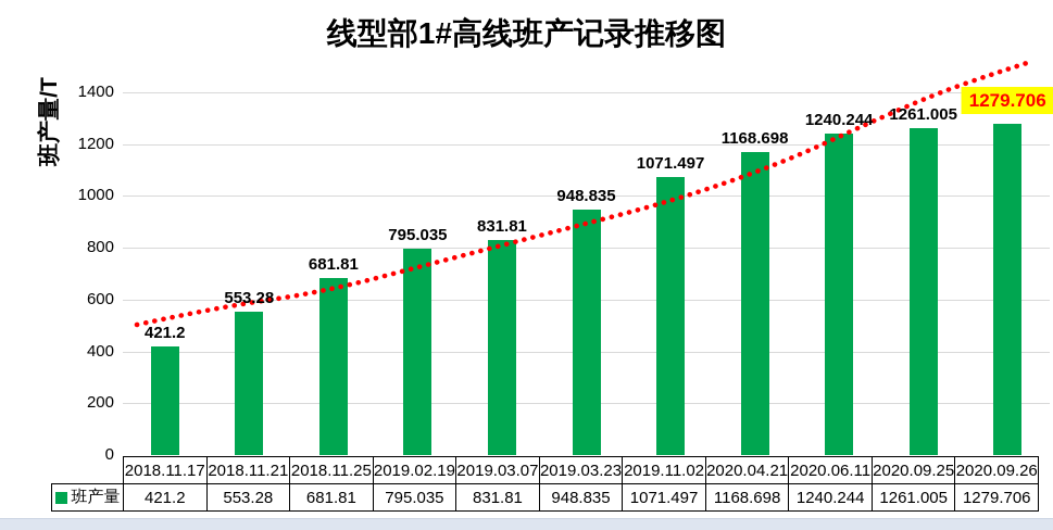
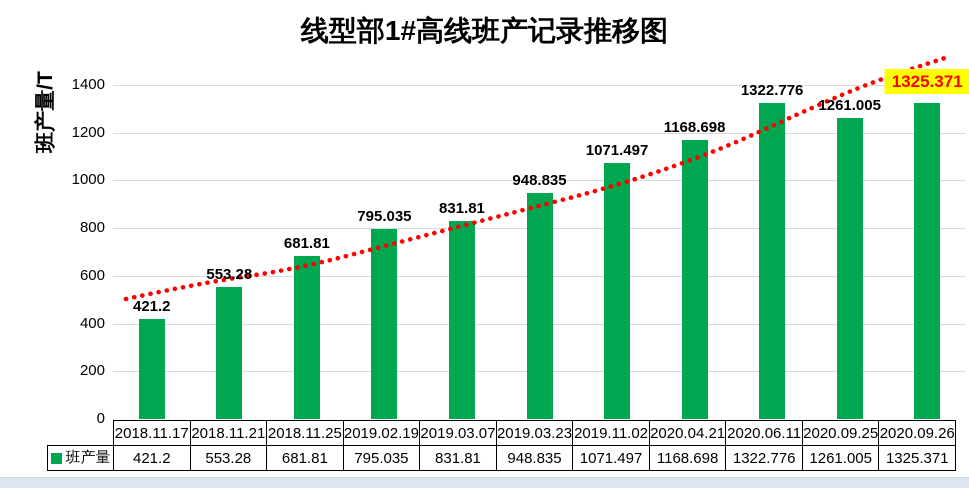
2020.06.11: 1240.244 -> 1322.776
2020.09.26: 1279.706 -> 1325.371
